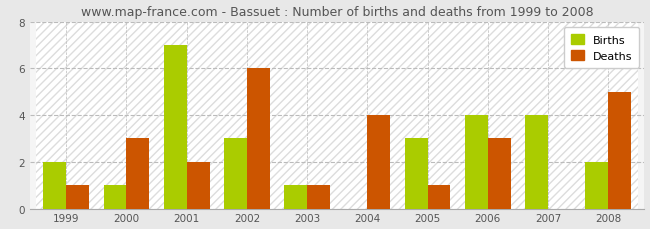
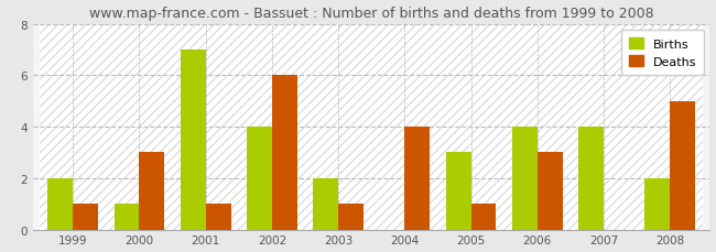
Deaths/2001: 2 -> 1
Births/2002: 3 -> 4
Births/2003: 1 -> 2
